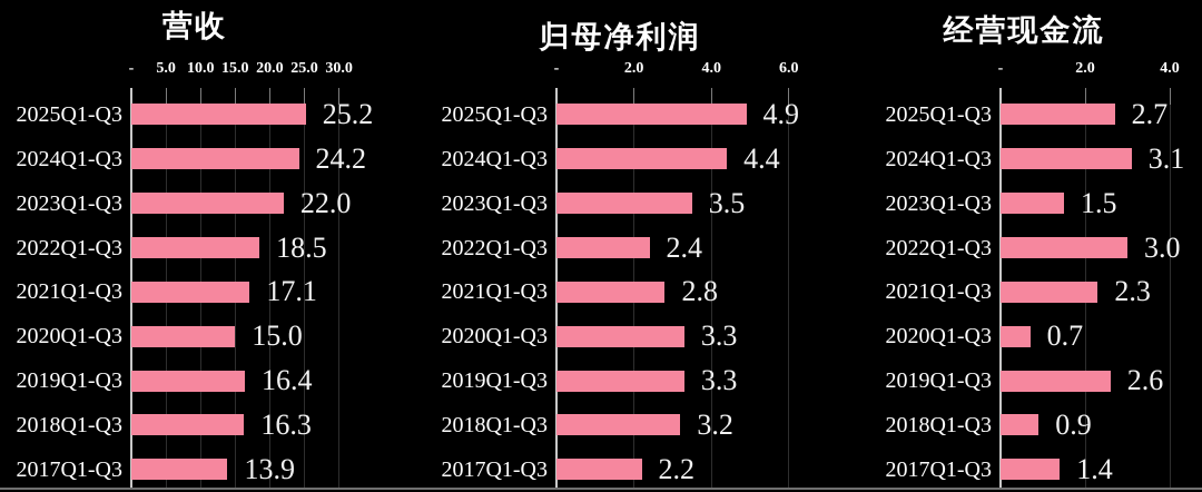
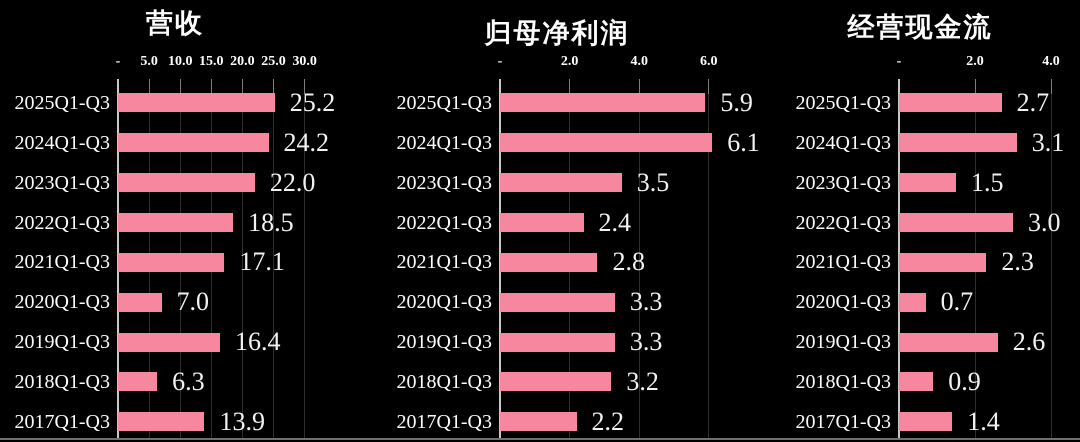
营收/2020Q1-Q3: 15.0 -> 7.0
营收/2018Q1-Q3: 16.3 -> 6.3
归母净利润/2025Q1-Q3: 4.9 -> 5.9
归母净利润/2024Q1-Q3: 4.4 -> 6.1
